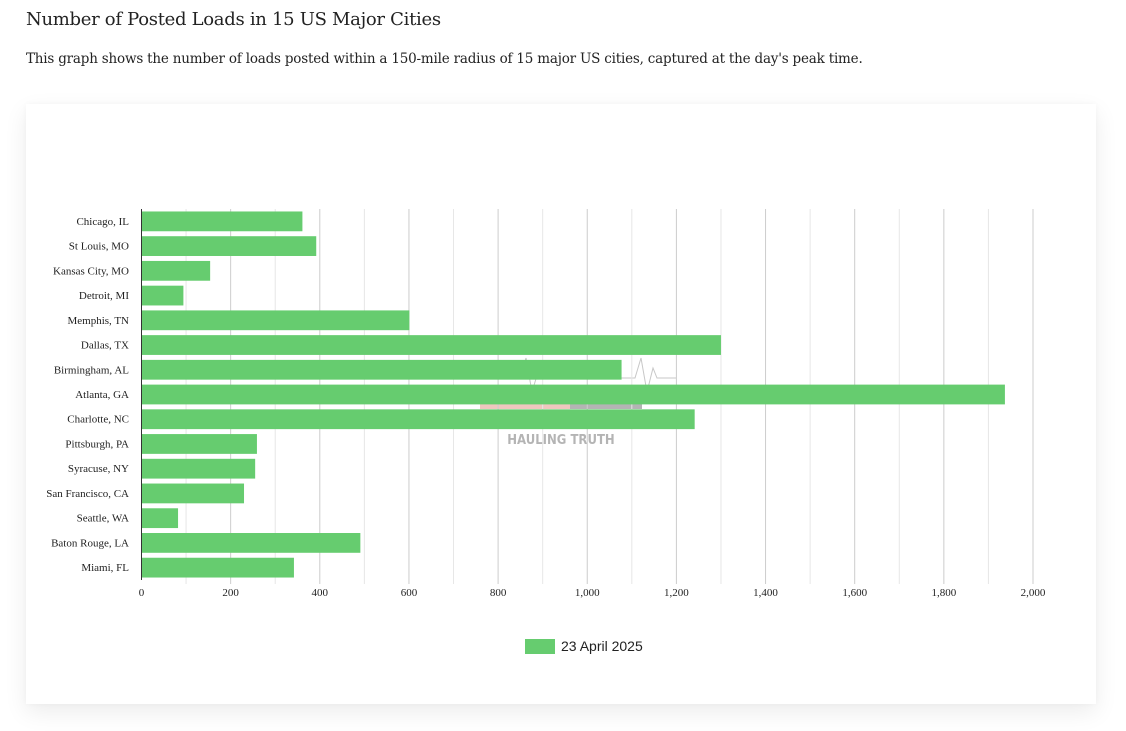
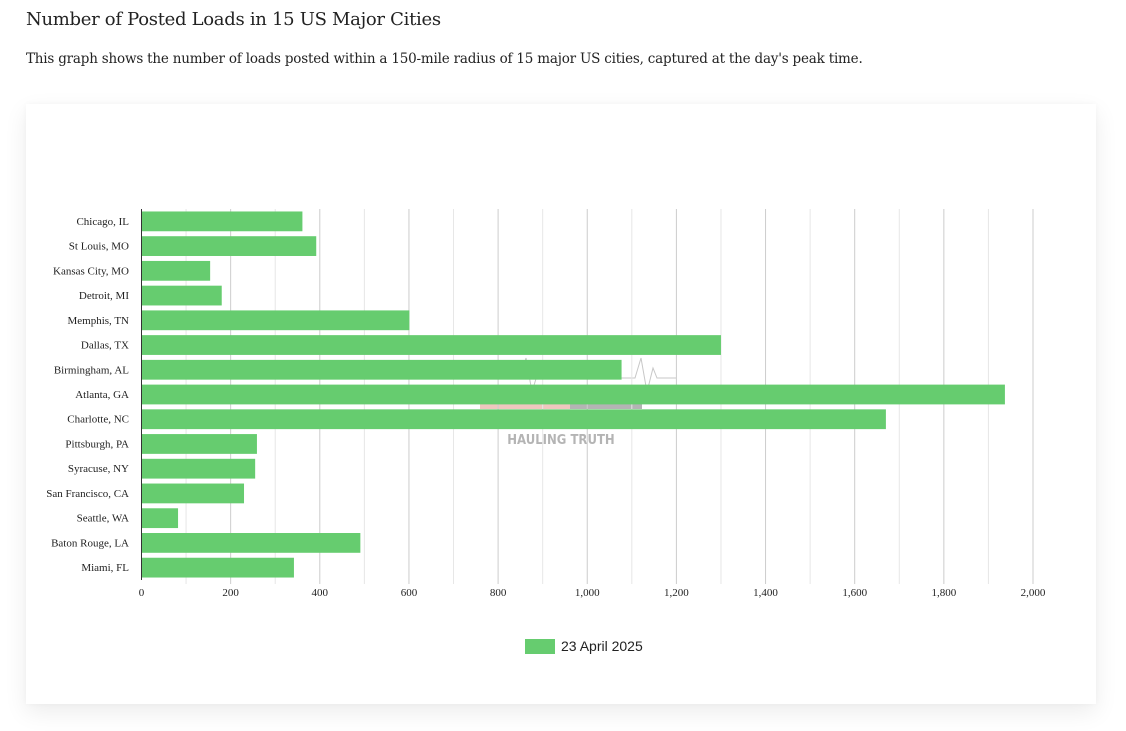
Detroit, MI: 90 -> 180
Charlotte, NC: 1240 -> 1670
